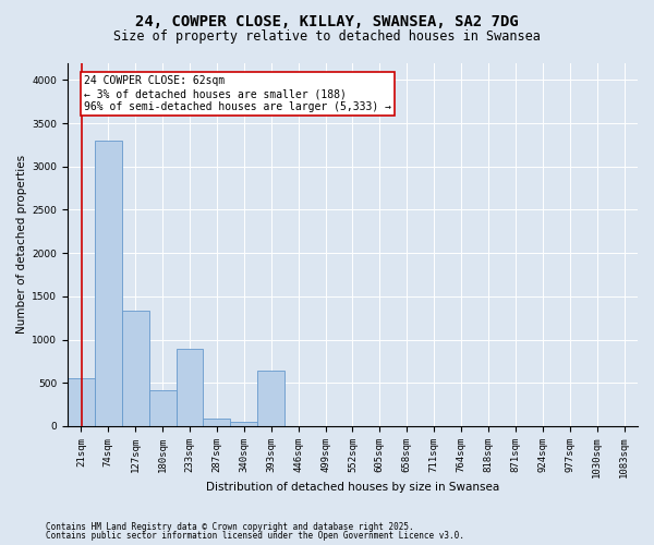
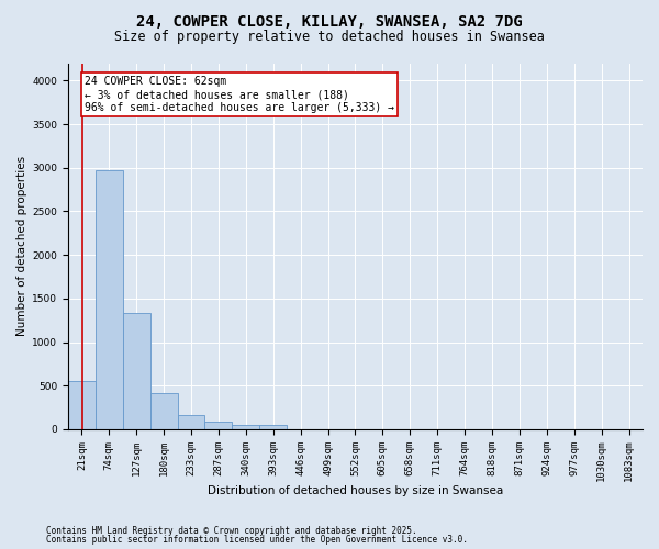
74sqm: 3300 -> 2970
233sqm: 900 -> 160
393sqm: 640 -> 40
